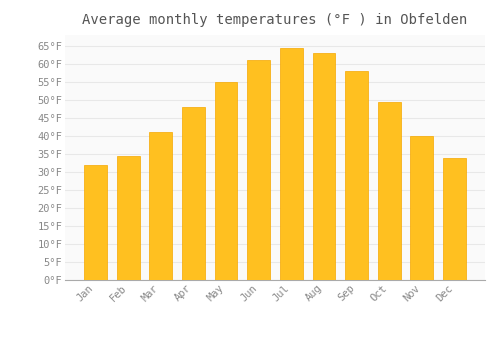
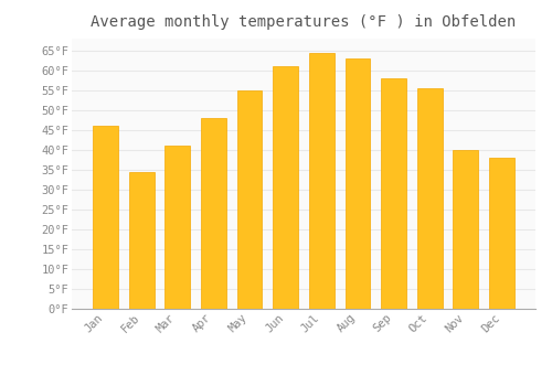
Jan: 32.0°F -> 46.0°F
Oct: 49.5°F -> 55.5°F
Dec: 34.0°F -> 38.0°F
